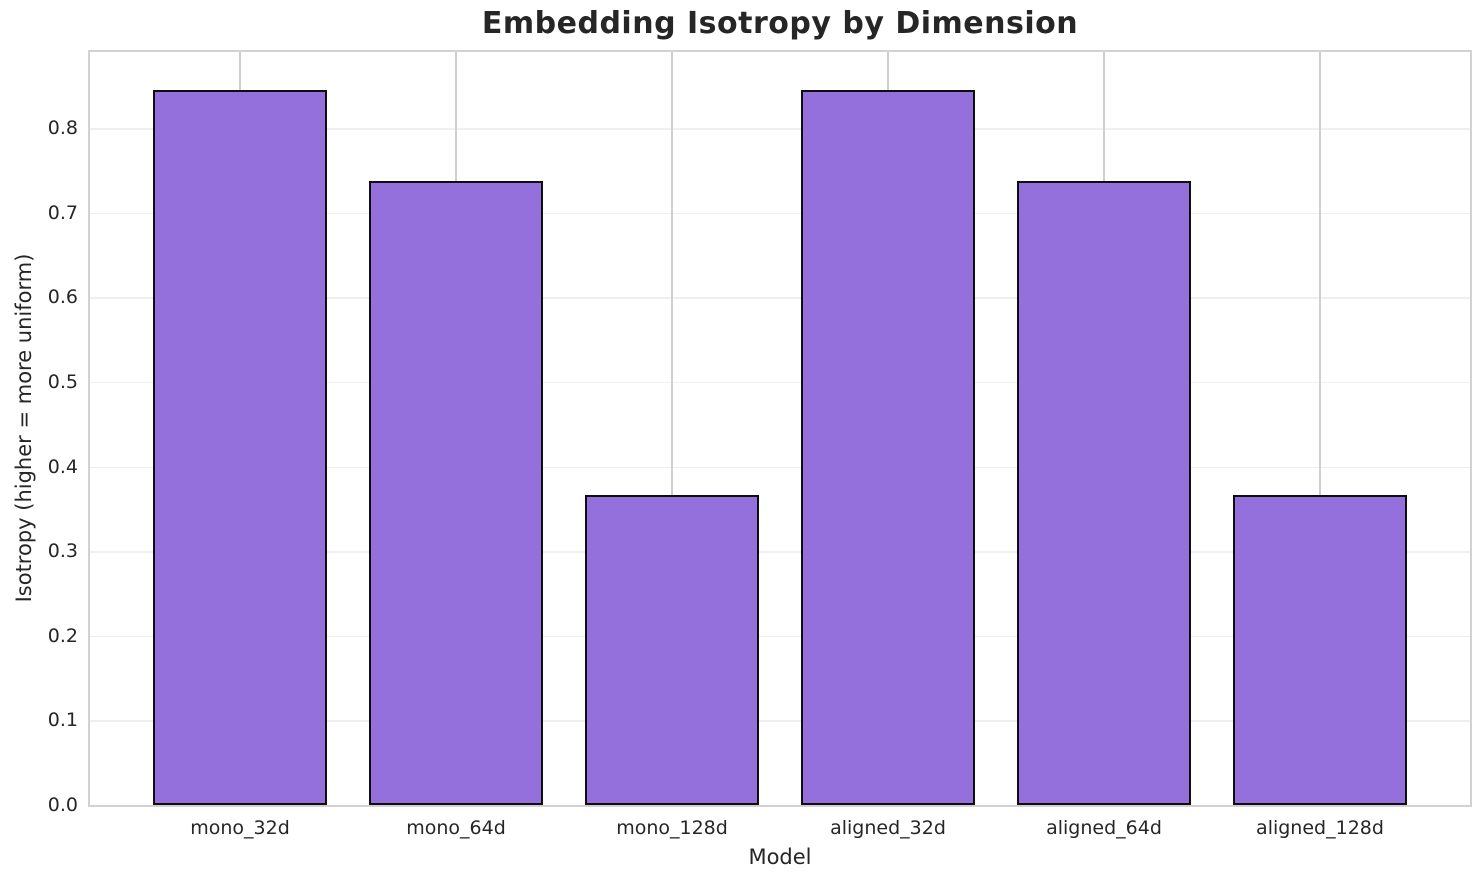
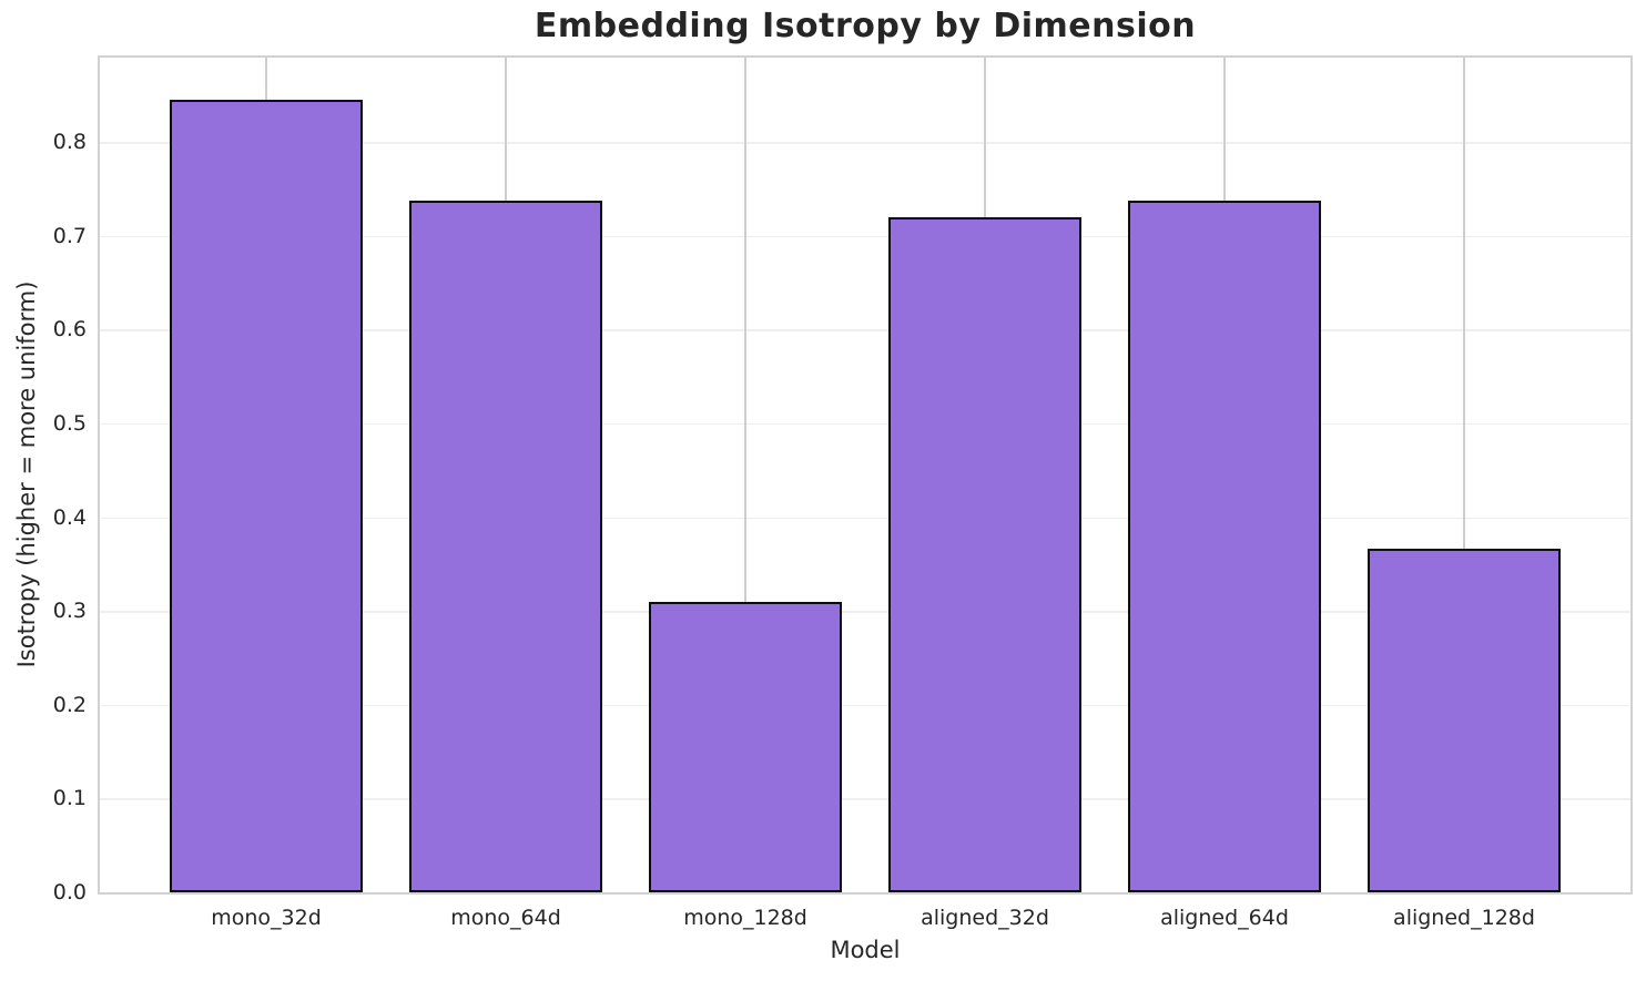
mono_128d: 0.37 -> 0.31
aligned_32d: 0.84 -> 0.72
